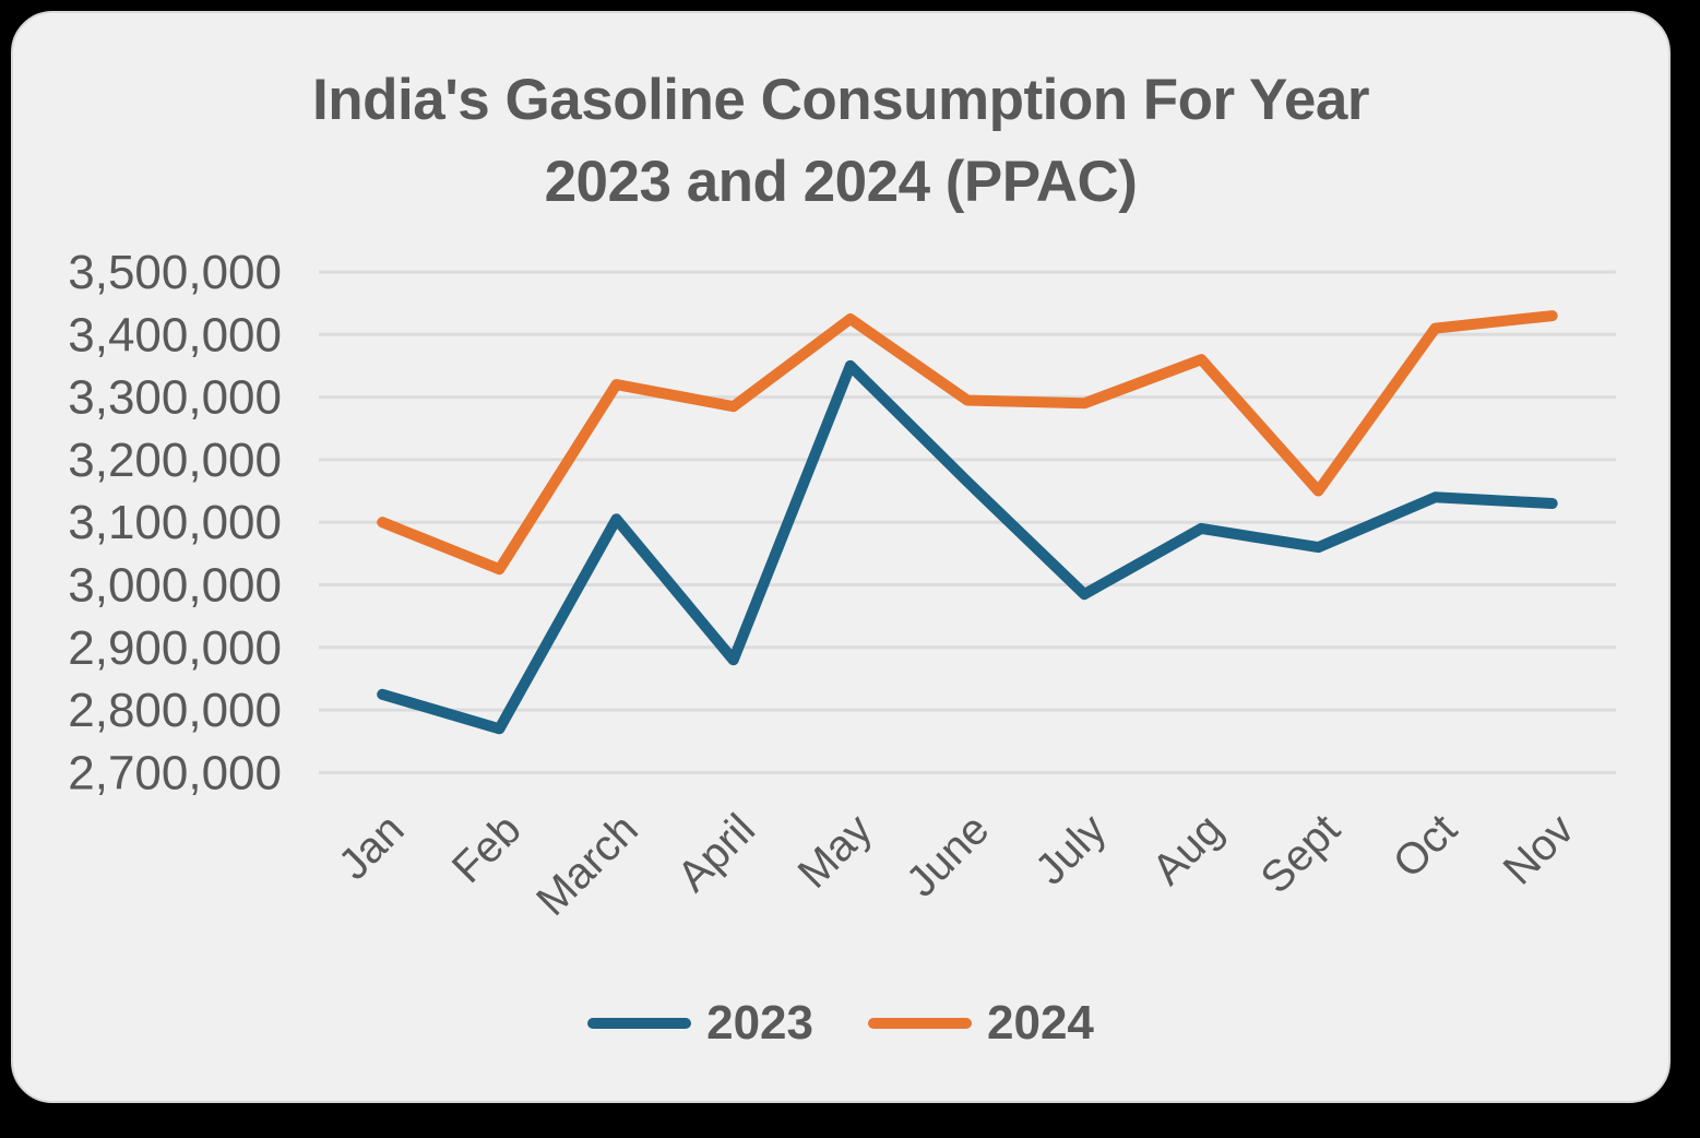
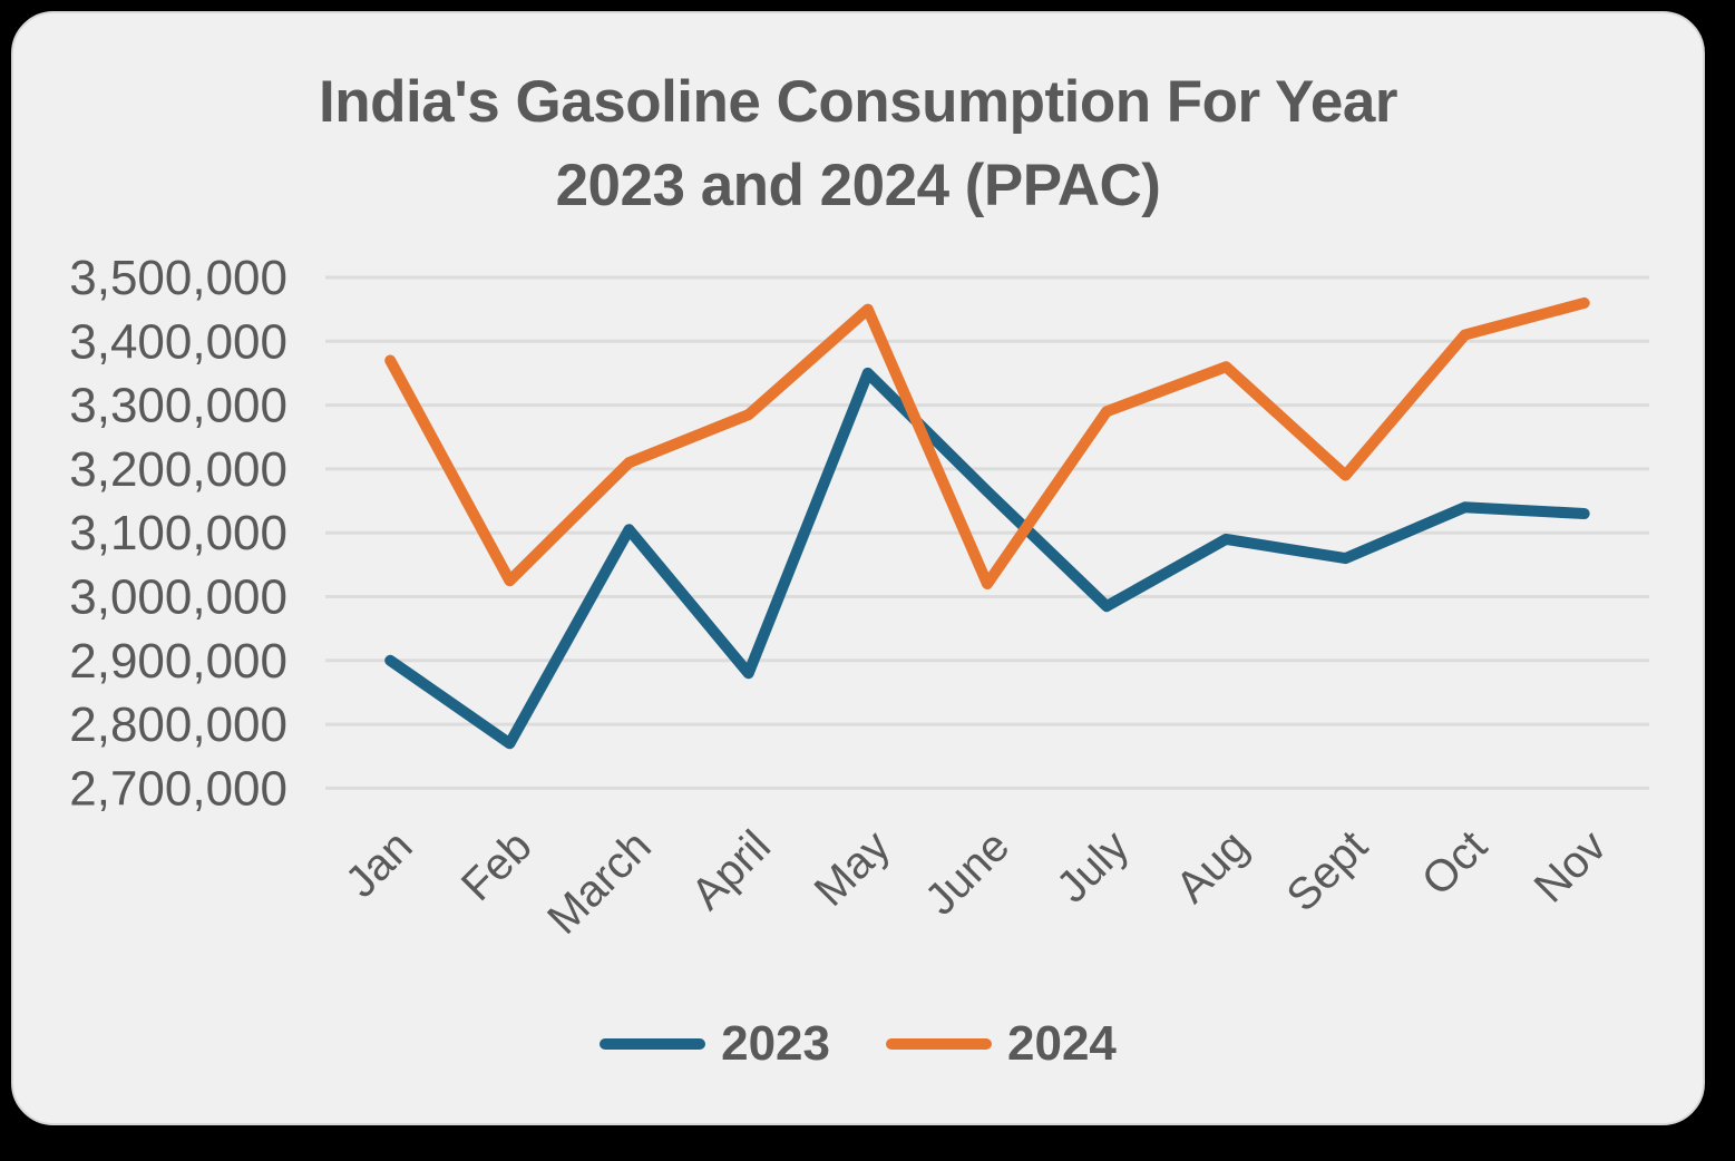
2023/Jan: 2820000 -> 2900000
2024/Jan: 3100000 -> 3370000
2024/March: 3320000 -> 3210000
2024/May: 3420000 -> 3450000
2024/June: 3300000 -> 3020000
2024/Sept: 3150000 -> 3190000
2024/Nov: 3430000 -> 3460000
